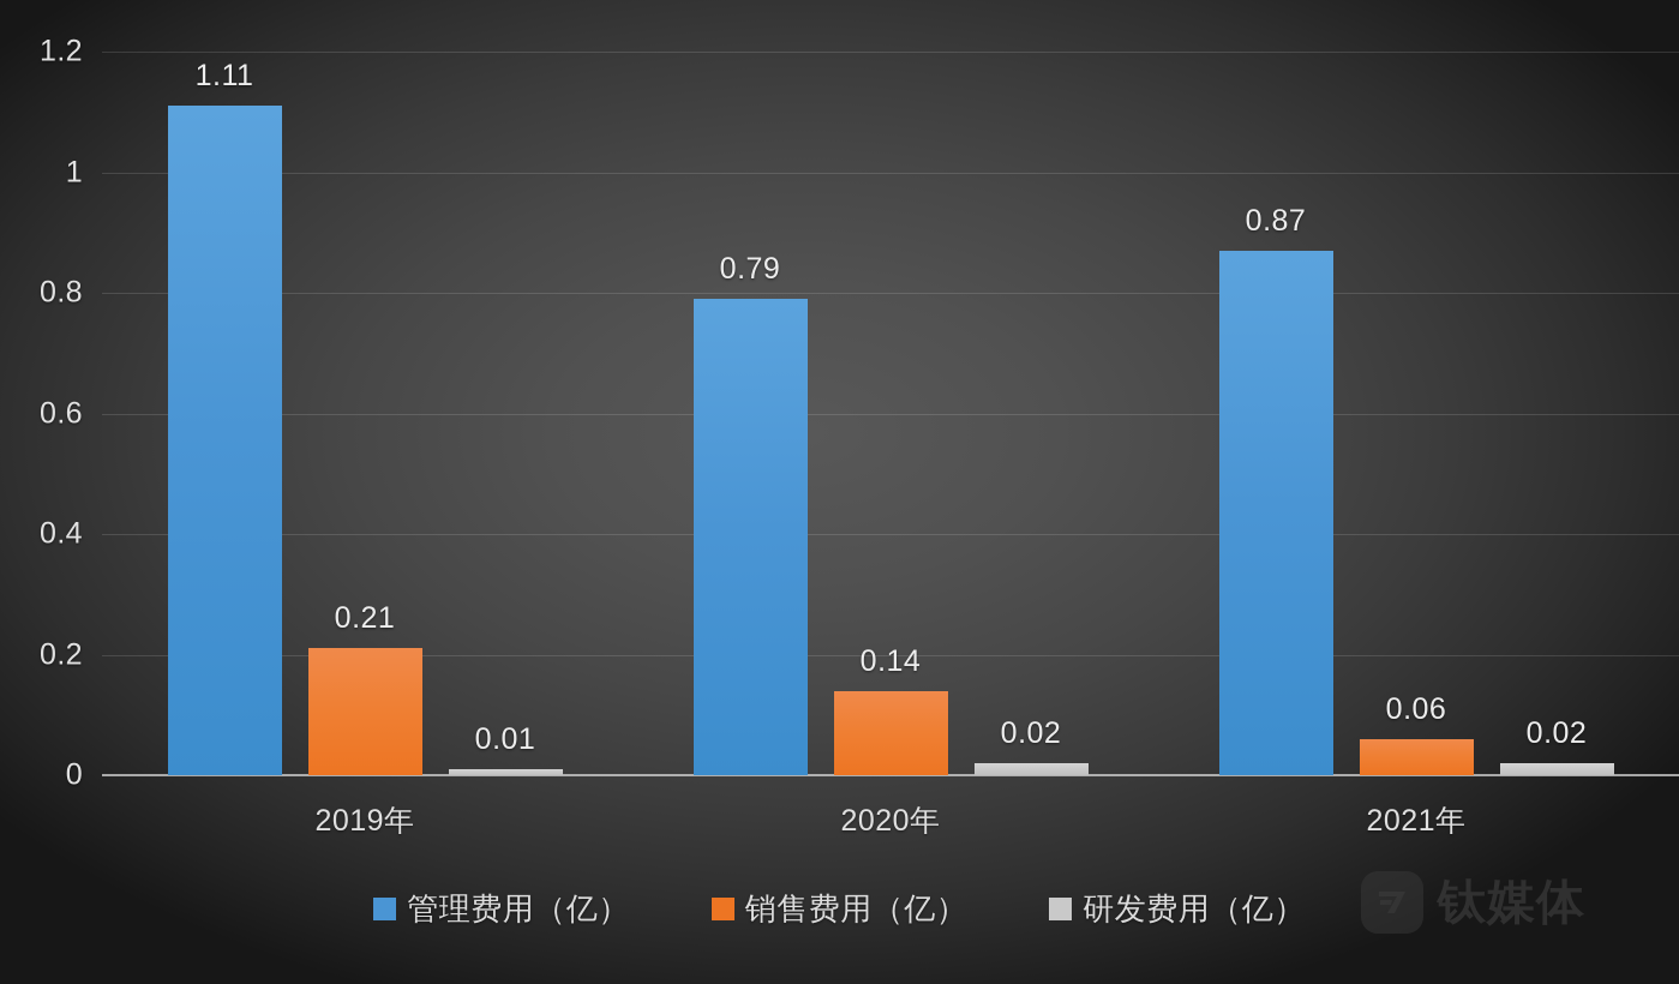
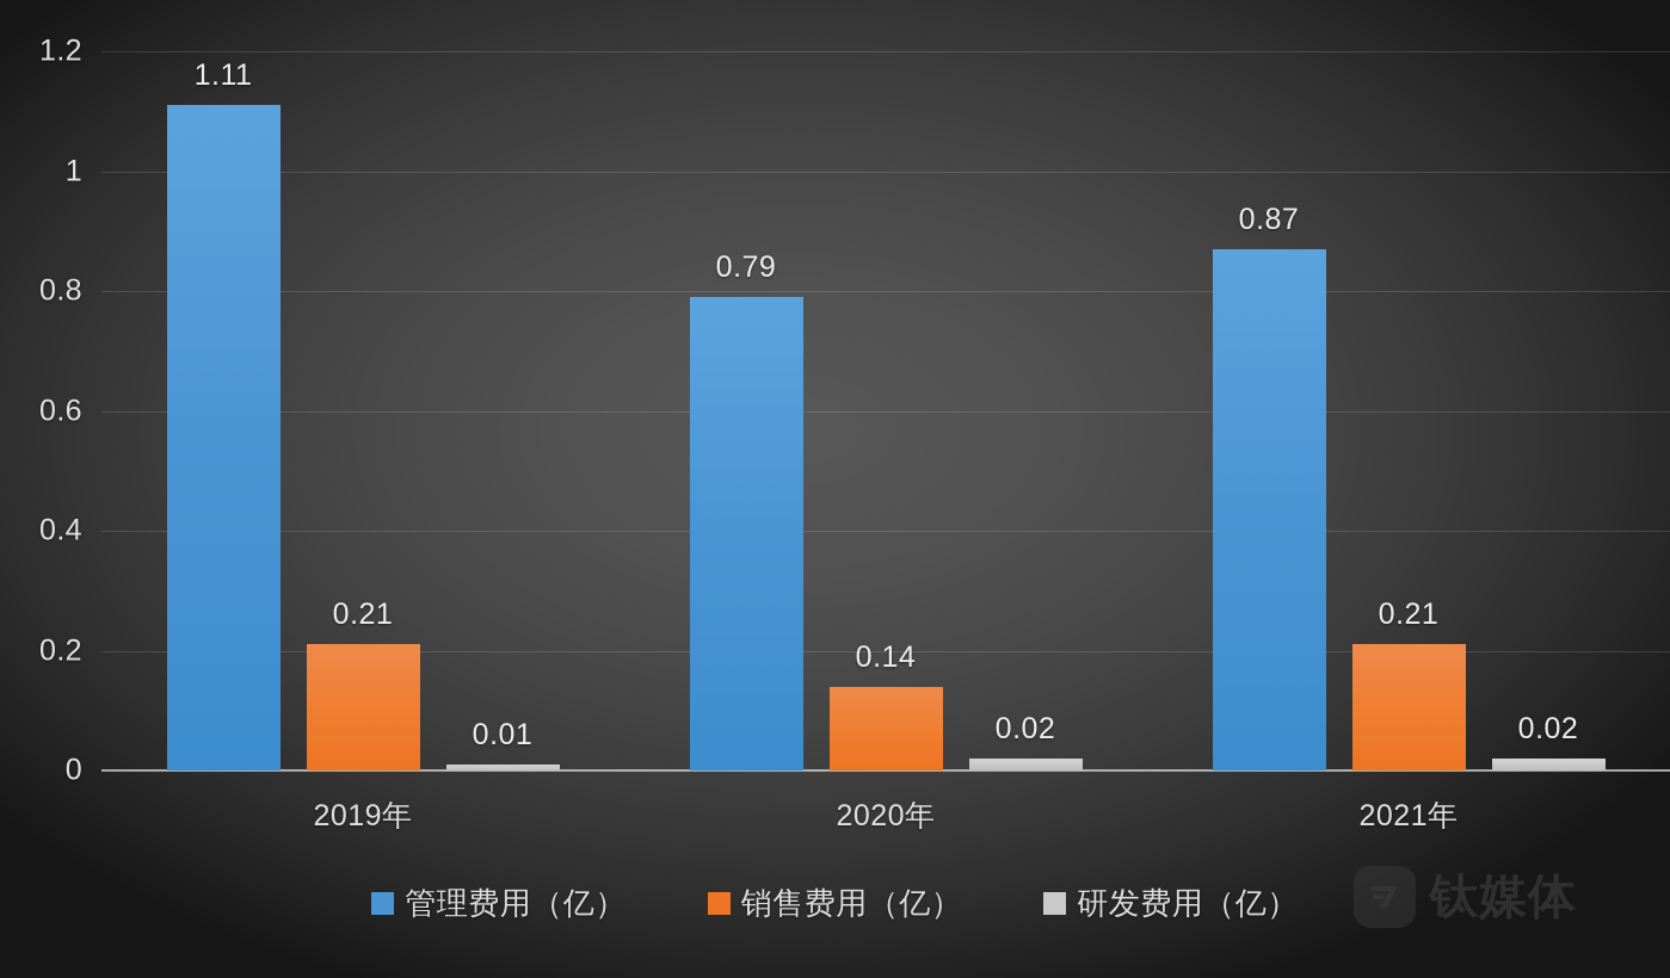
销售费用（亿）/2021年: 0.06 -> 0.21
